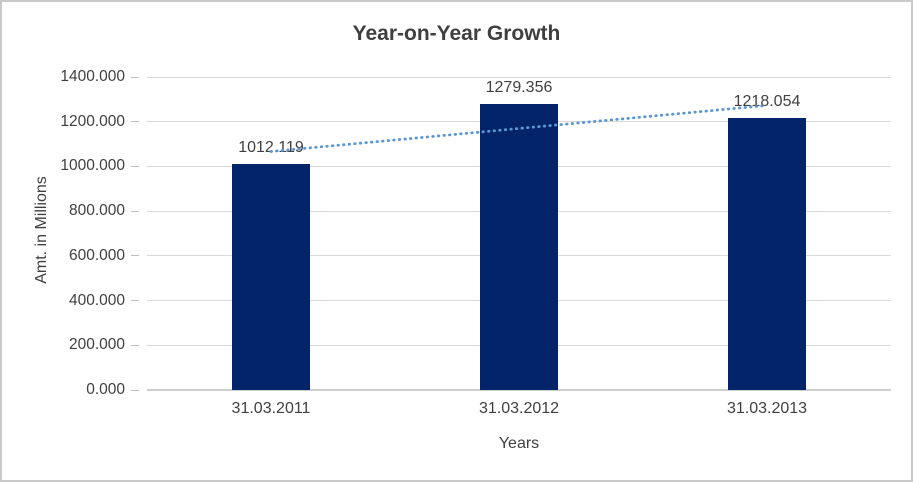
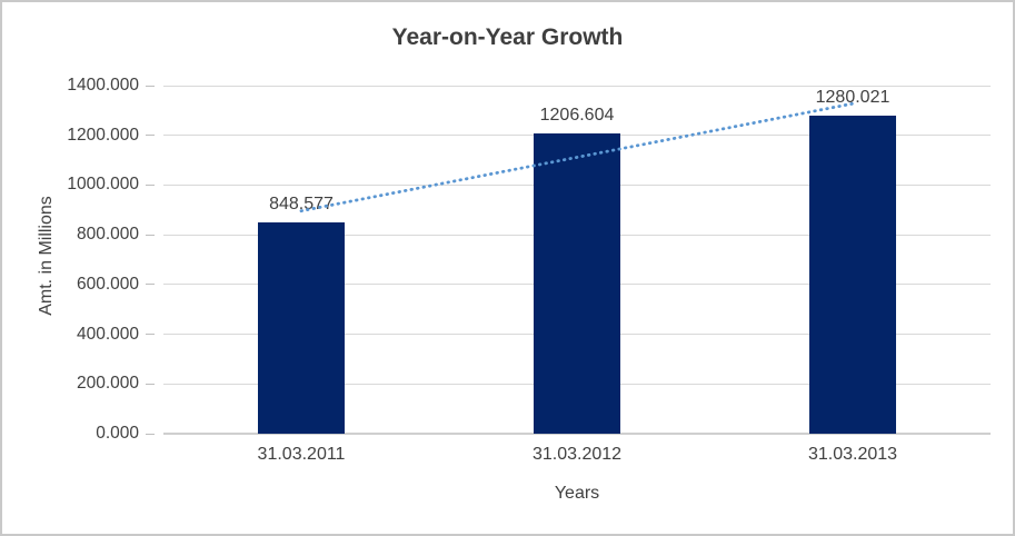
31.03.2011: 1012.119 -> 848.577
31.03.2012: 1279.356 -> 1206.604
31.03.2013: 1218.054 -> 1280.021
